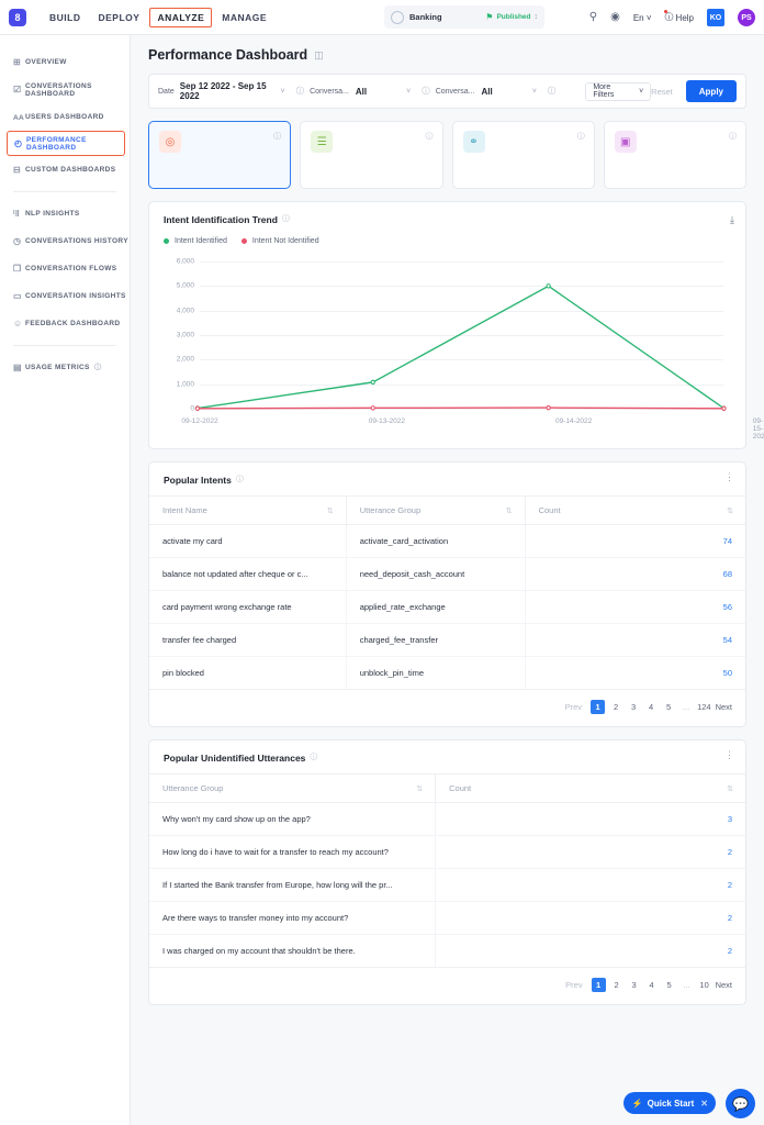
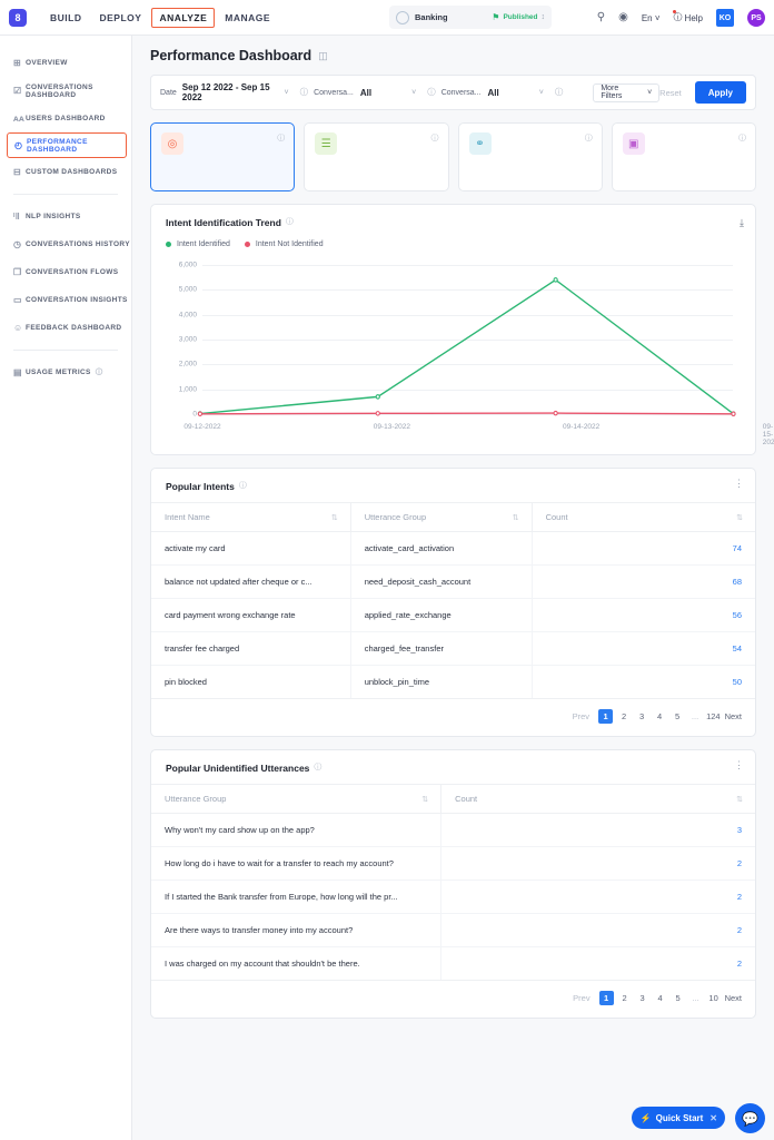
Intent Identified/09-13-2022: 1100 -> 700
Intent Identified/09-14-2022: 5000 -> 5400
